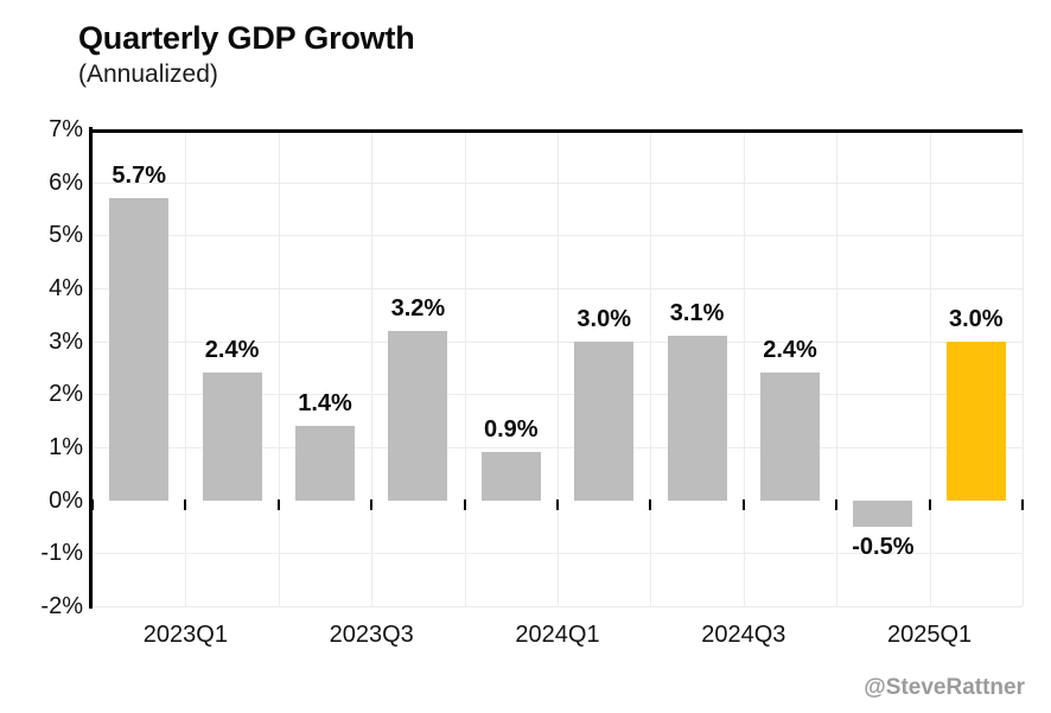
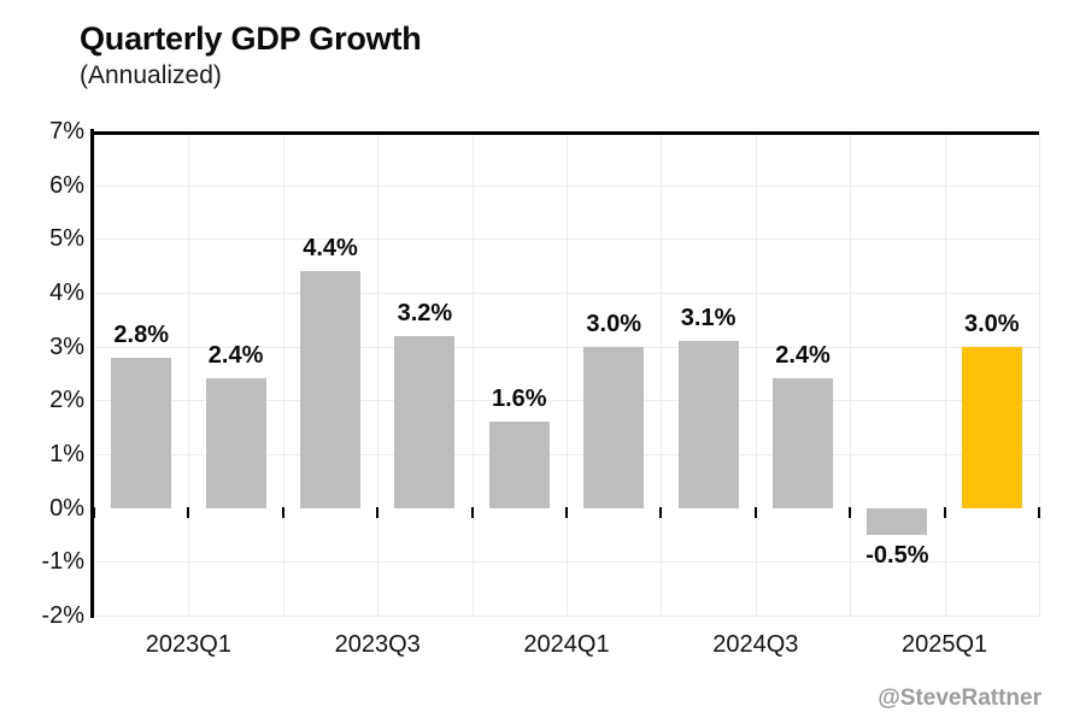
2023Q1: 5.7% -> 2.8%
2023Q3: 1.4% -> 4.4%
2024Q1: 0.9% -> 1.6%
